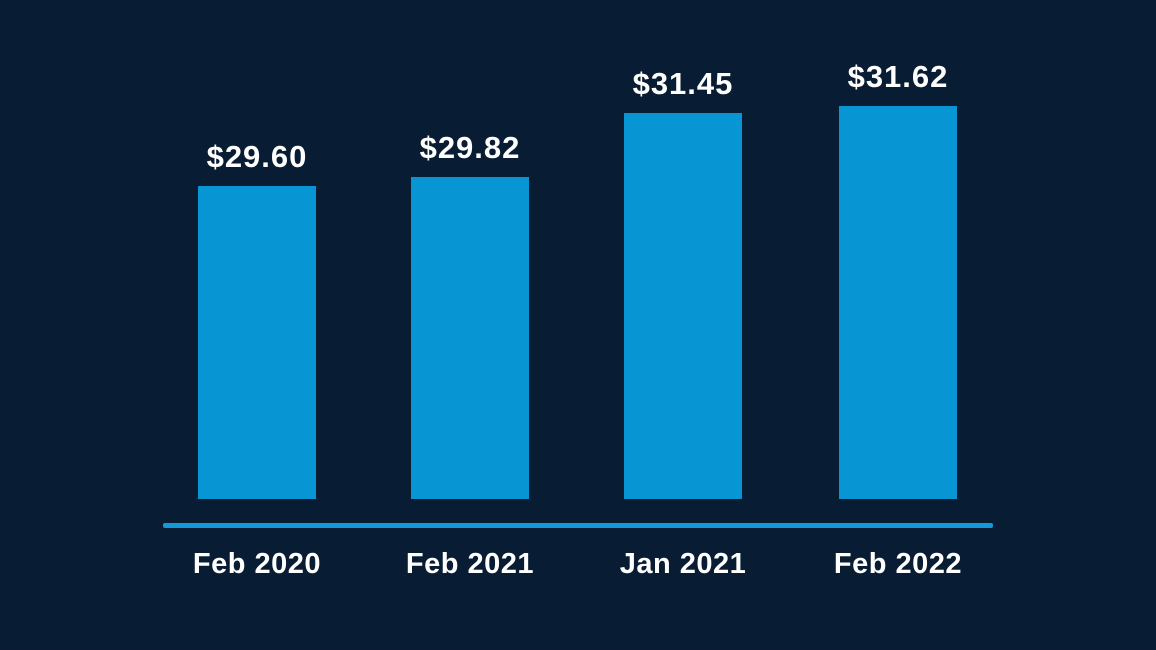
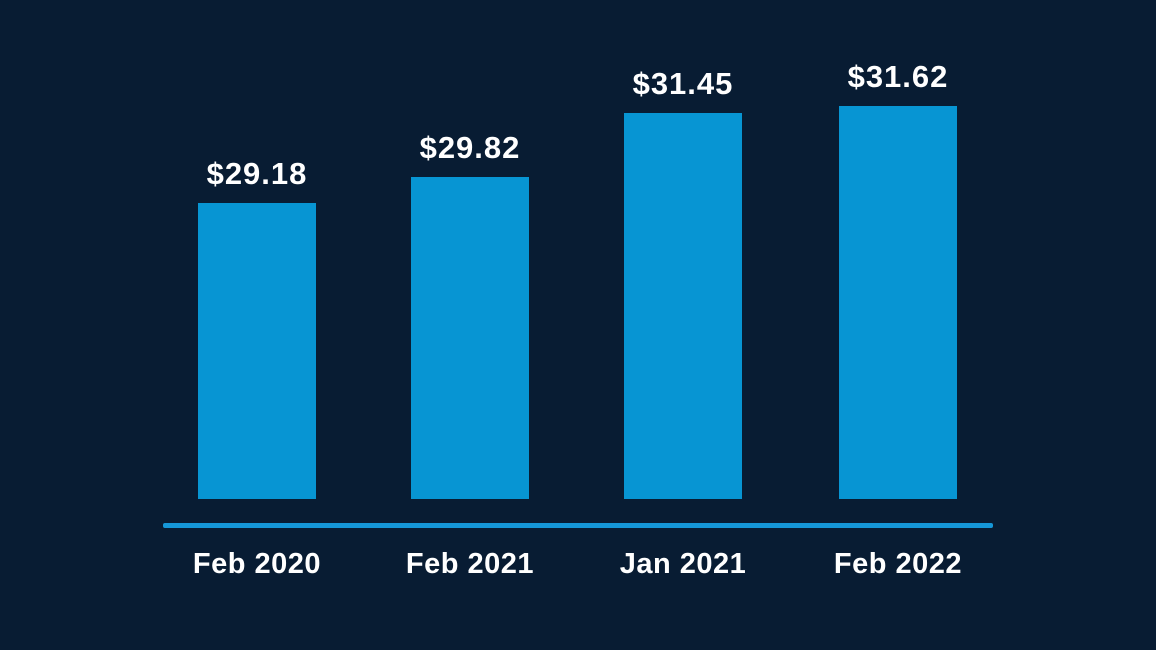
Feb 2020: $29.60 -> $29.18
